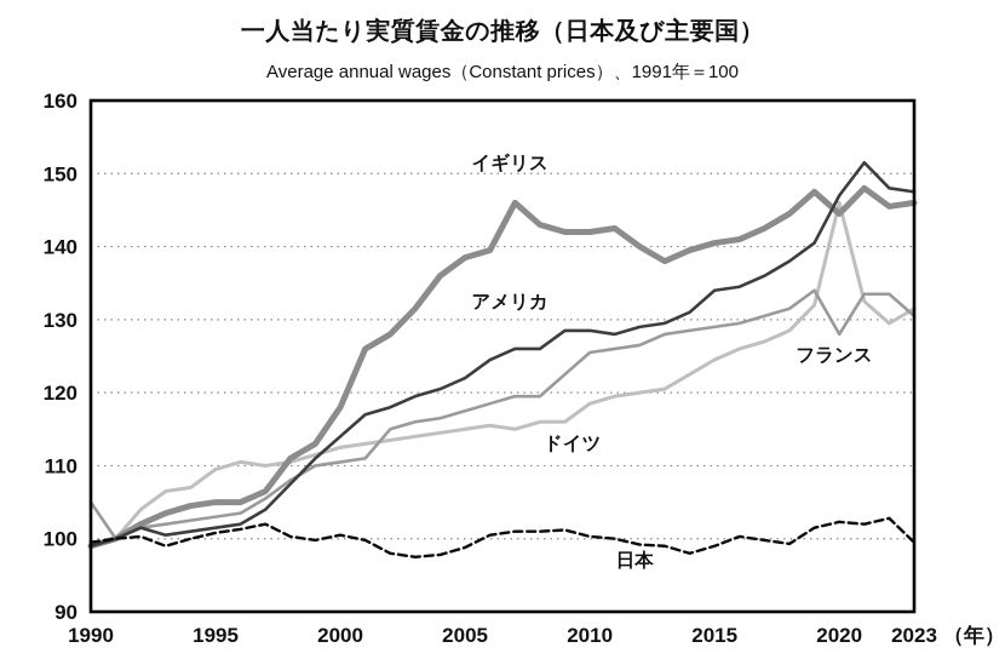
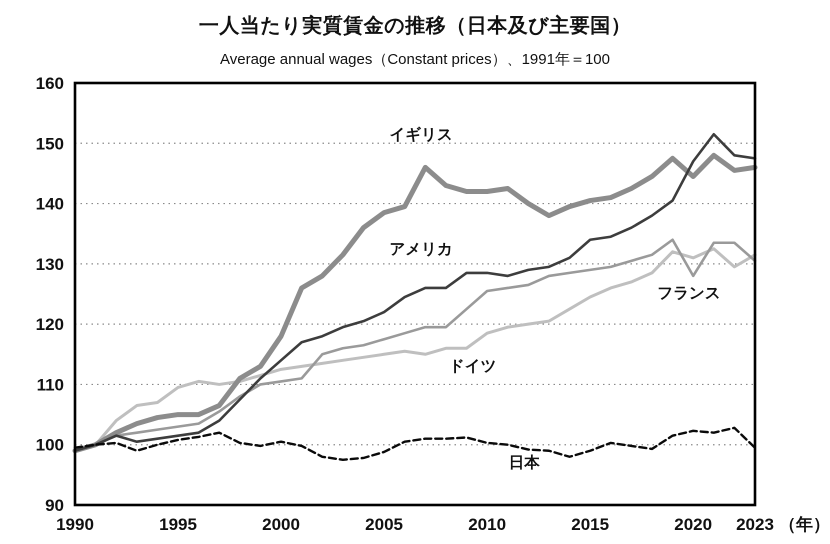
フランス/1990: 105 -> 99
ドイツ/2020: 146 -> 131
